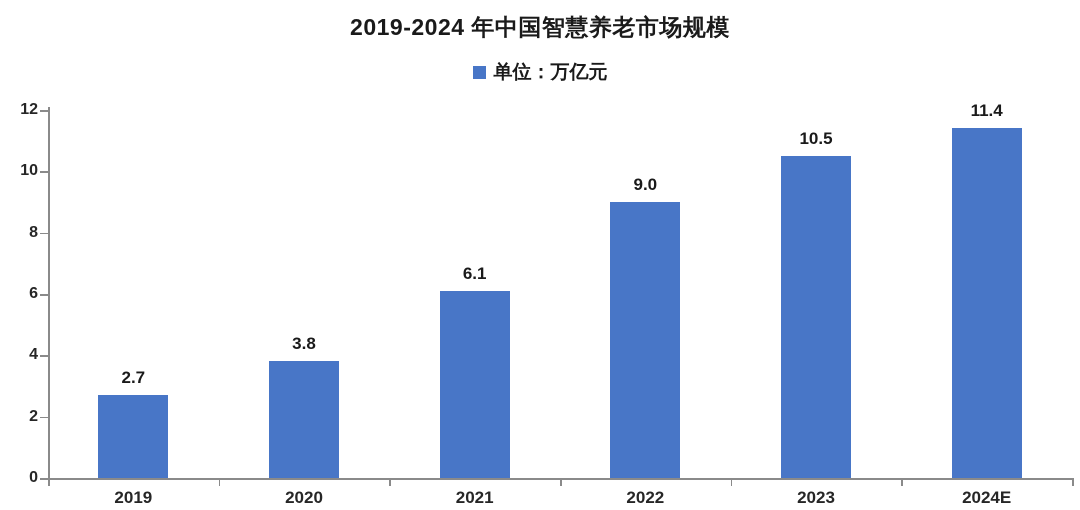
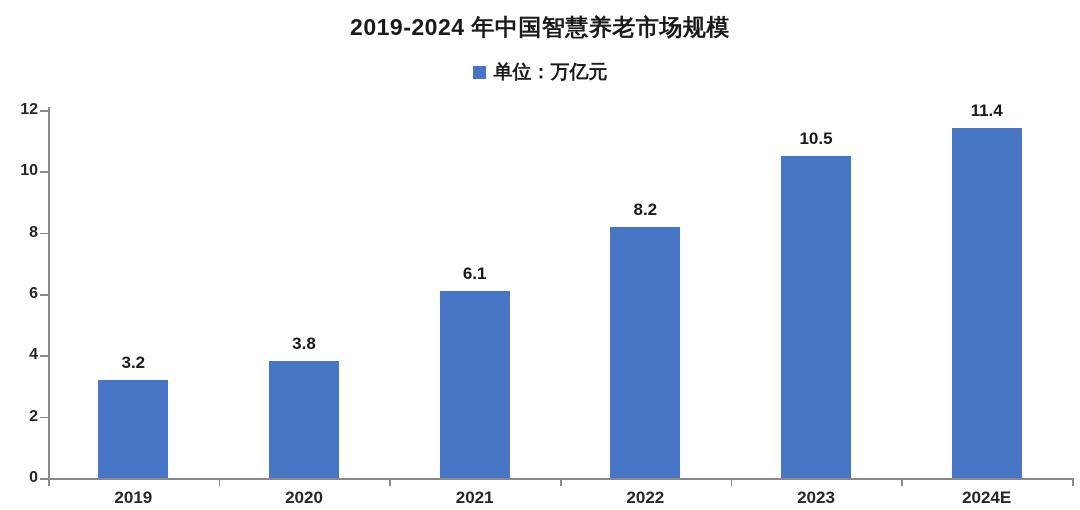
2019: 2.7 -> 3.2
2022: 9.0 -> 8.2
